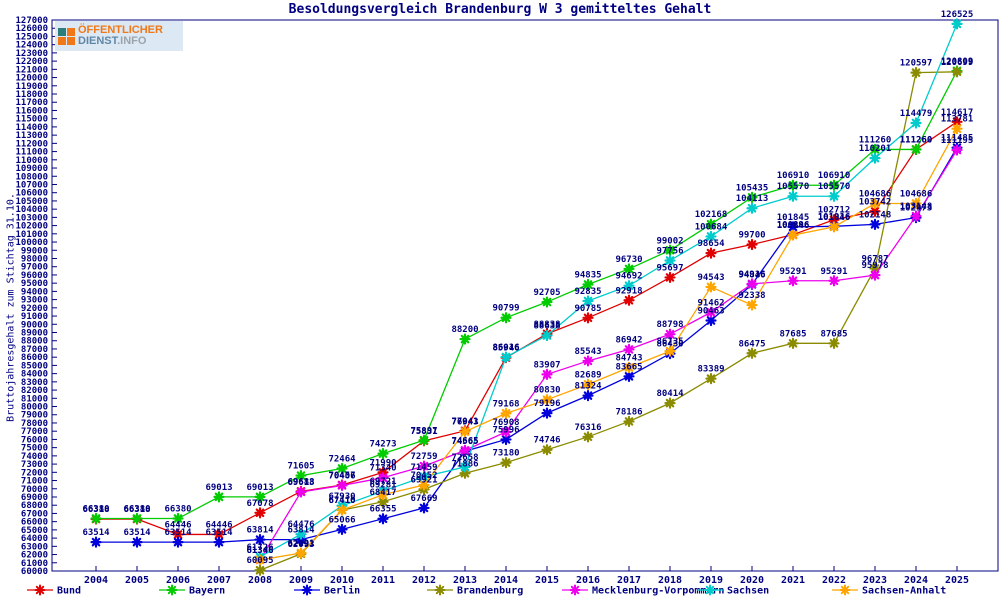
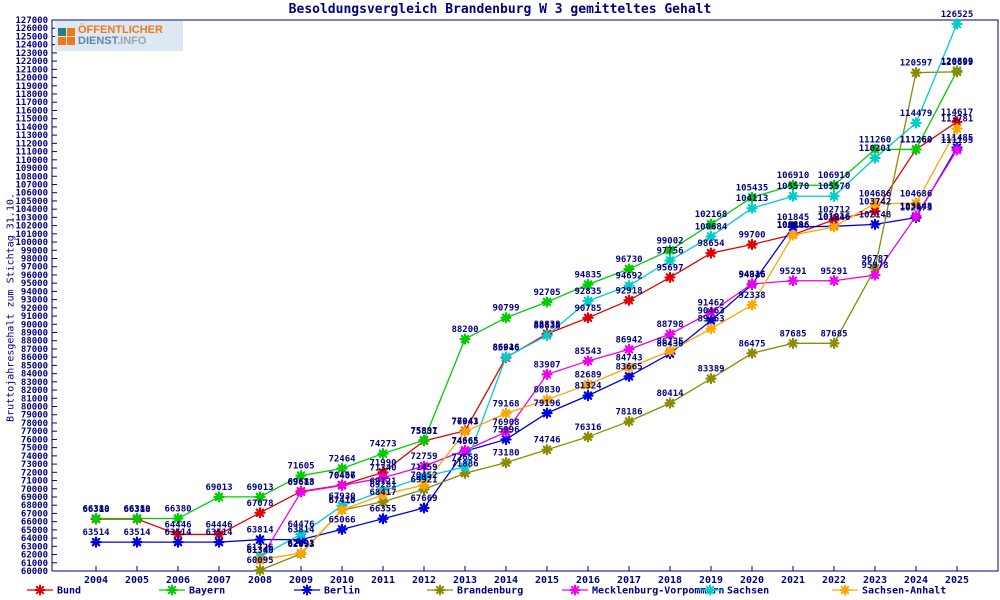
Sachsen-Anhalt/2019: 94543 -> 89463
